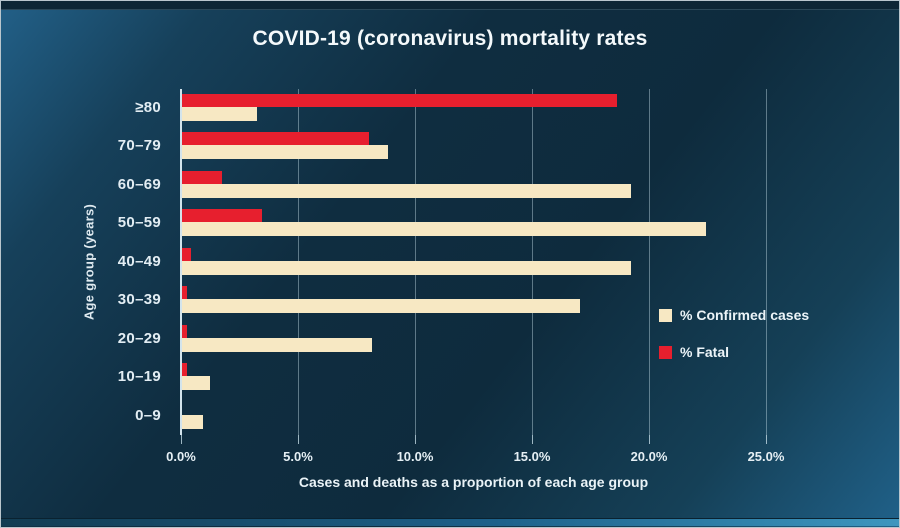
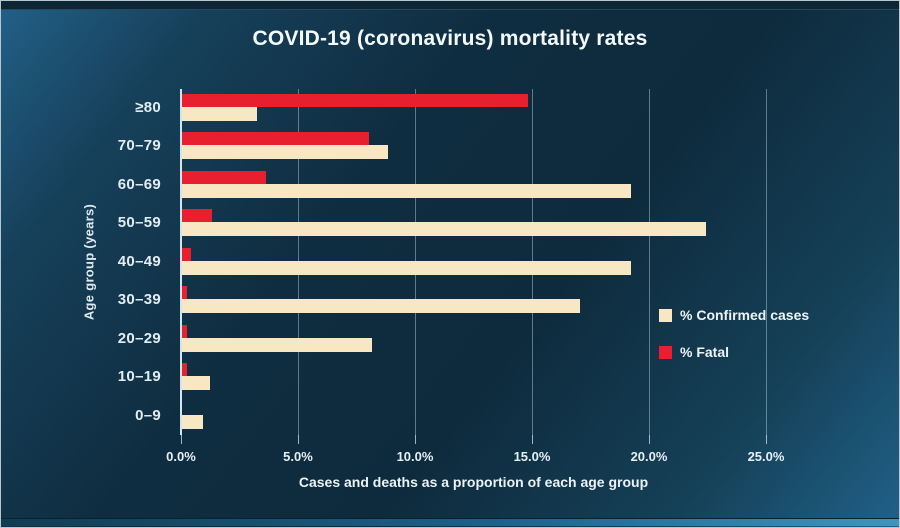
% Fatal/≥80: 18.6% -> 14.8%
% Fatal/60–69: 1.7% -> 3.6%
% Fatal/50–59: 3.4% -> 1.3%
